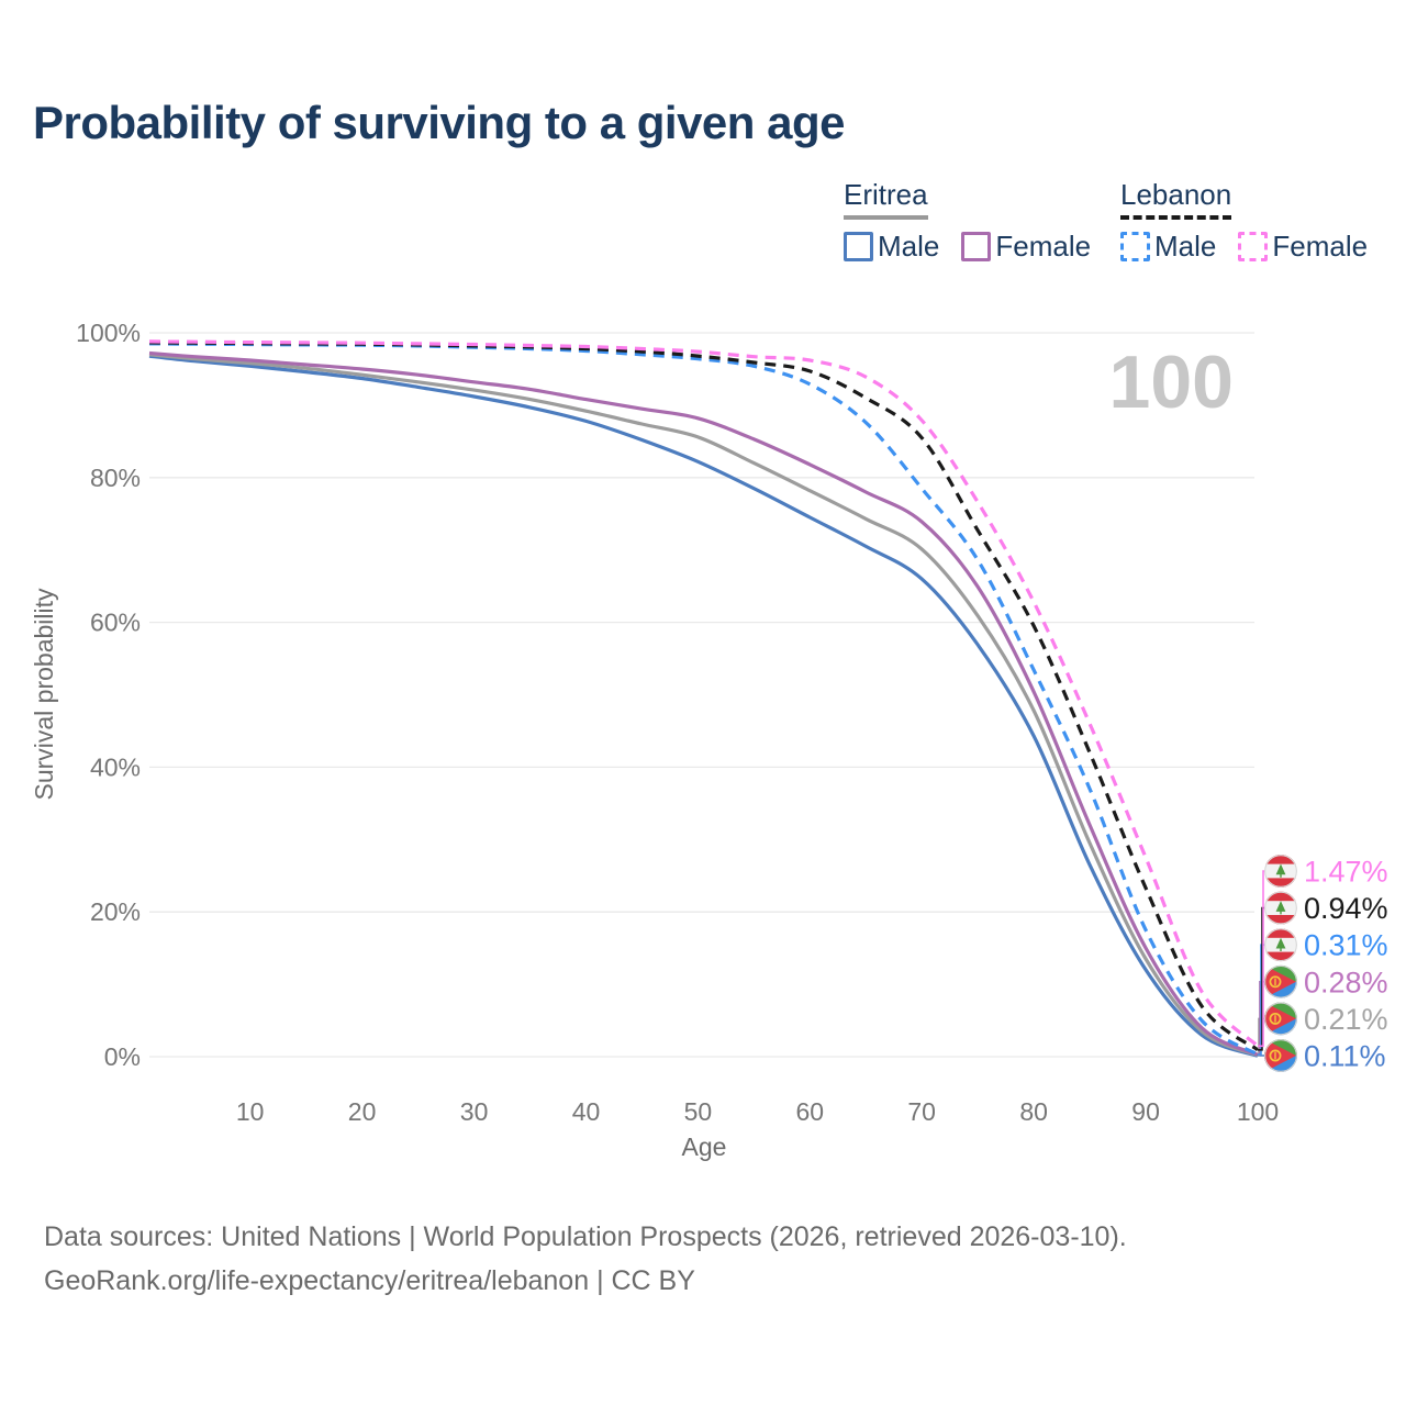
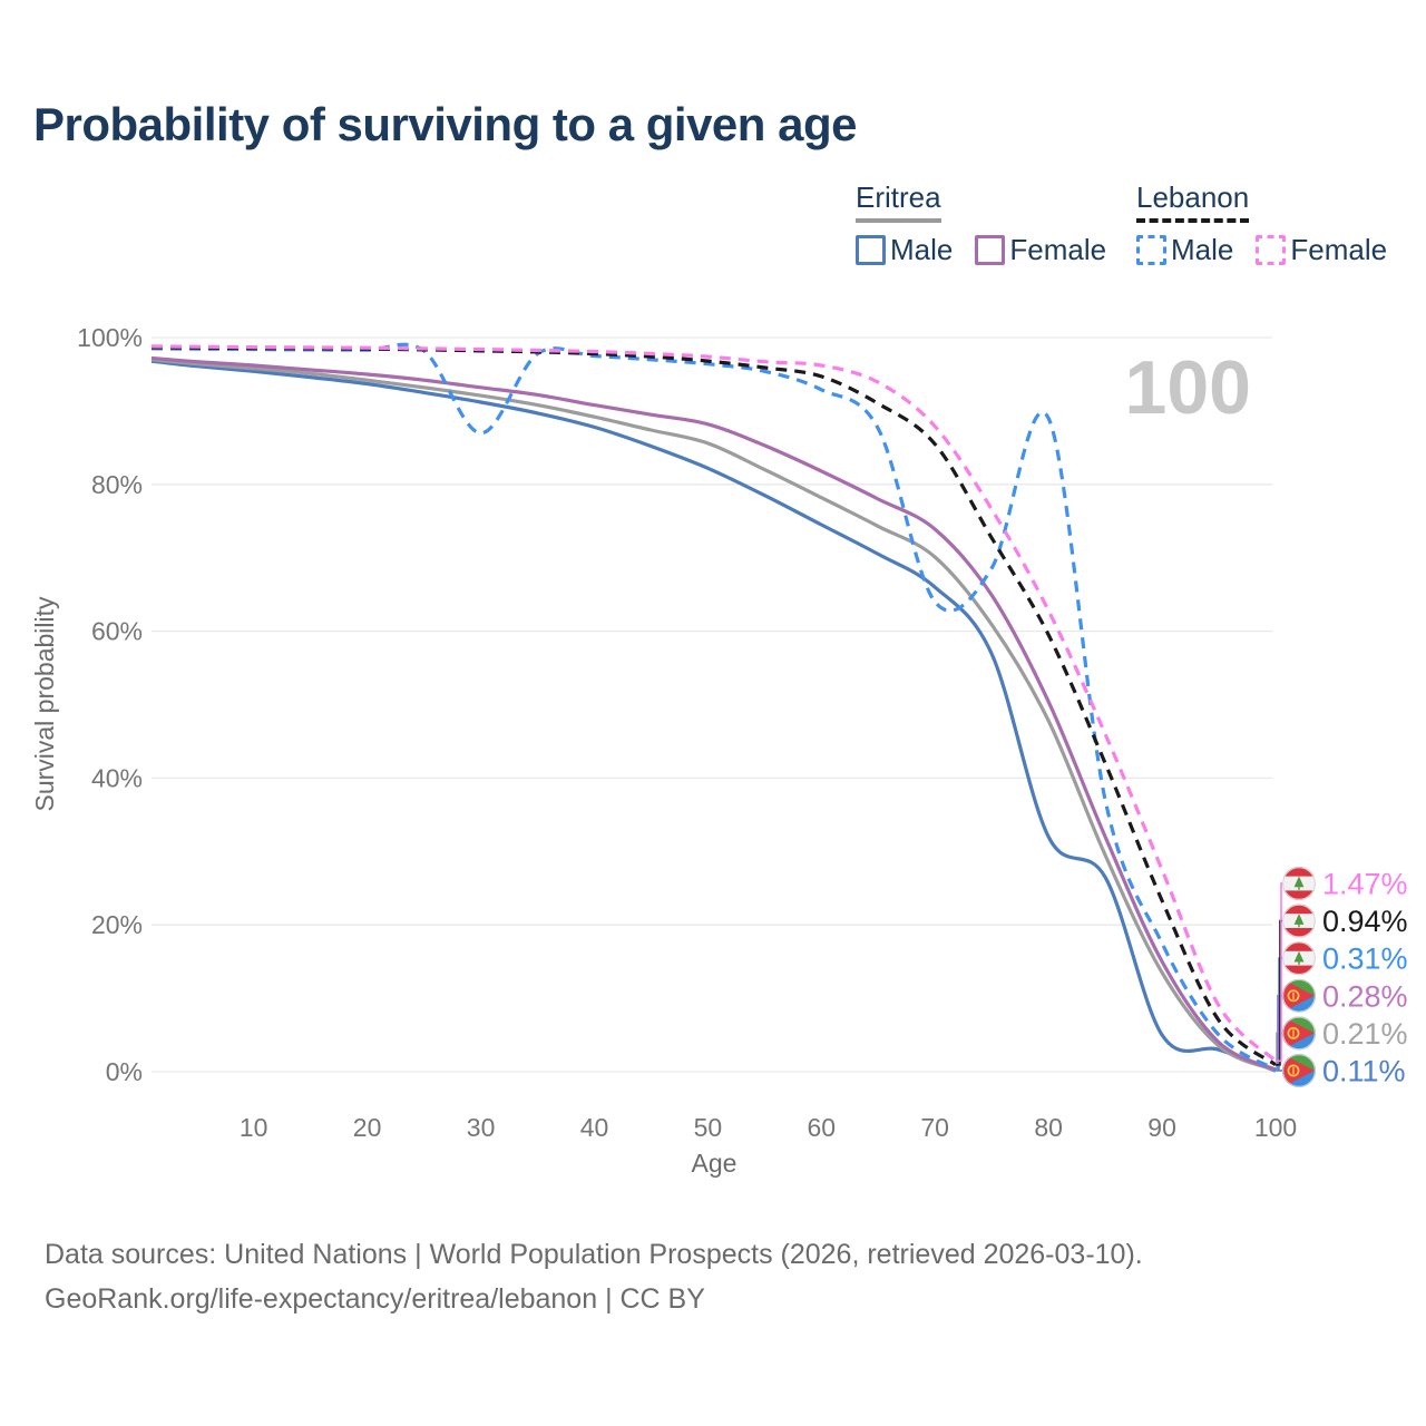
Lebanon Male/30: 98% -> 87%
Lebanon Male/70: 78% -> 64%
Eritrea Male/80: 44% -> 32%
Lebanon Male/80: 53% -> 89%
Eritrea Male/90: 12% -> 5%
